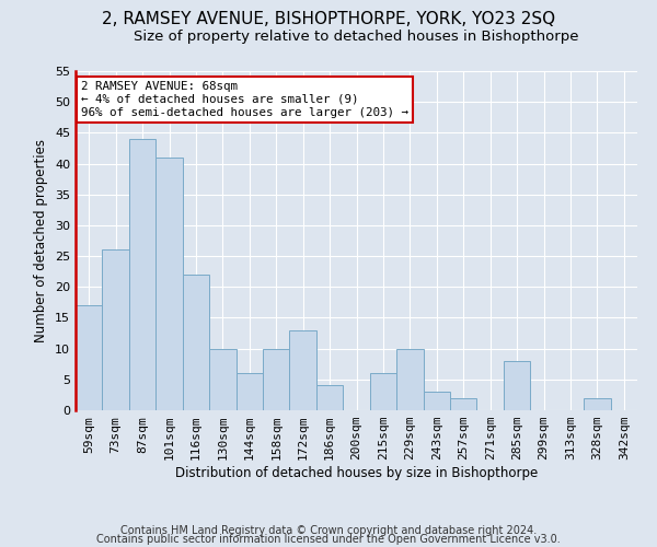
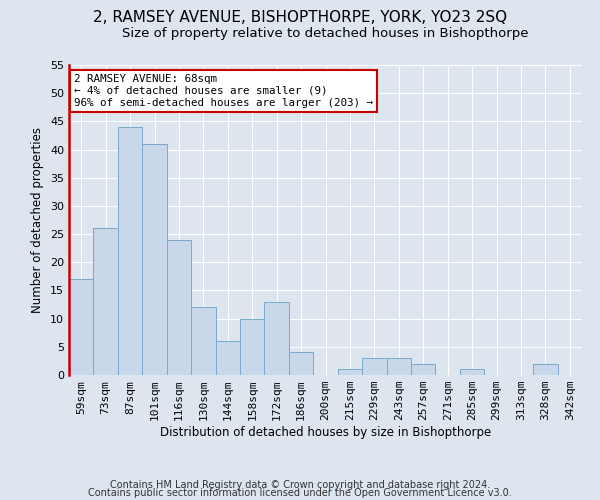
116sqm: 22 -> 24
130sqm: 10 -> 12
215sqm: 6 -> 1
229sqm: 10 -> 3
285sqm: 8 -> 1
